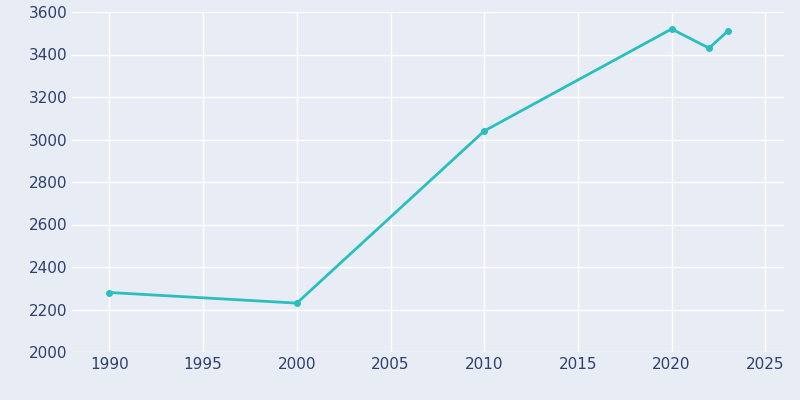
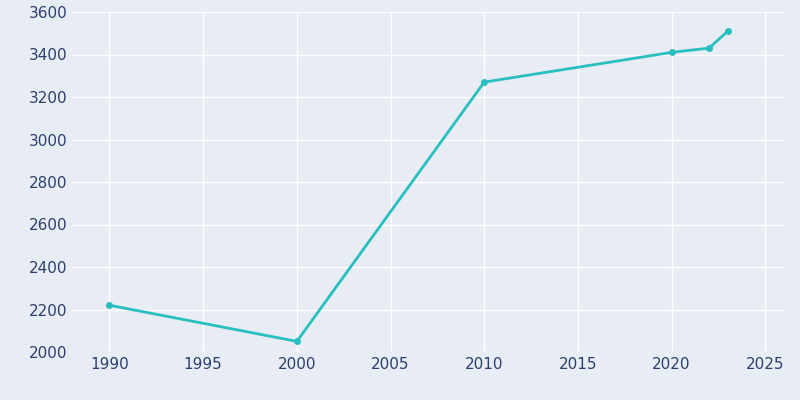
1990: 2280 -> 2220
2000: 2230 -> 2050
2010: 3040 -> 3270
2020: 3520 -> 3410
